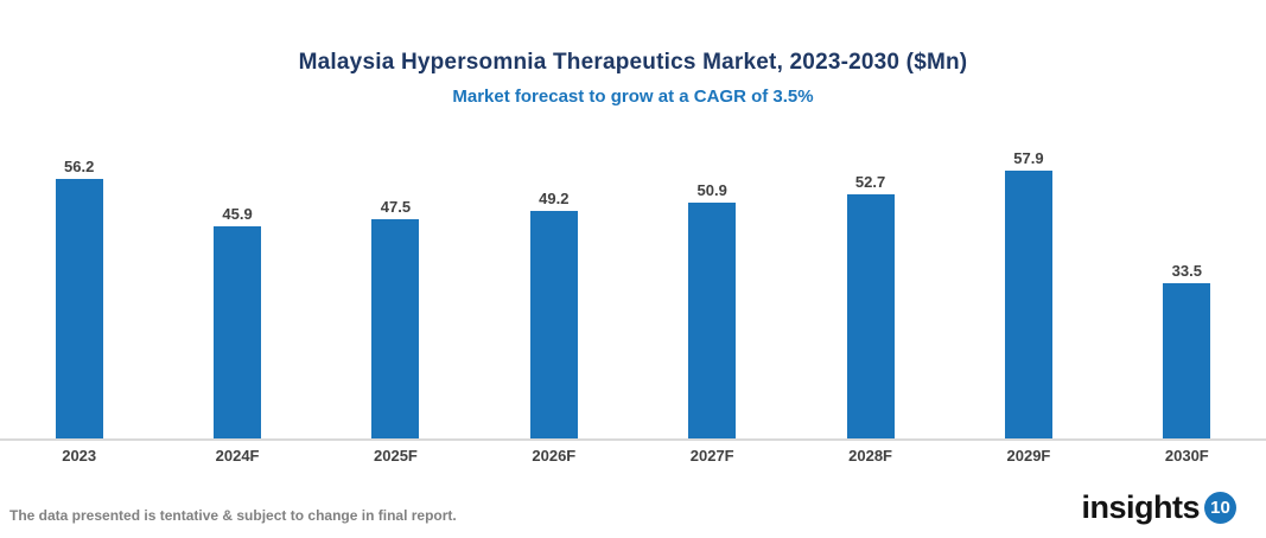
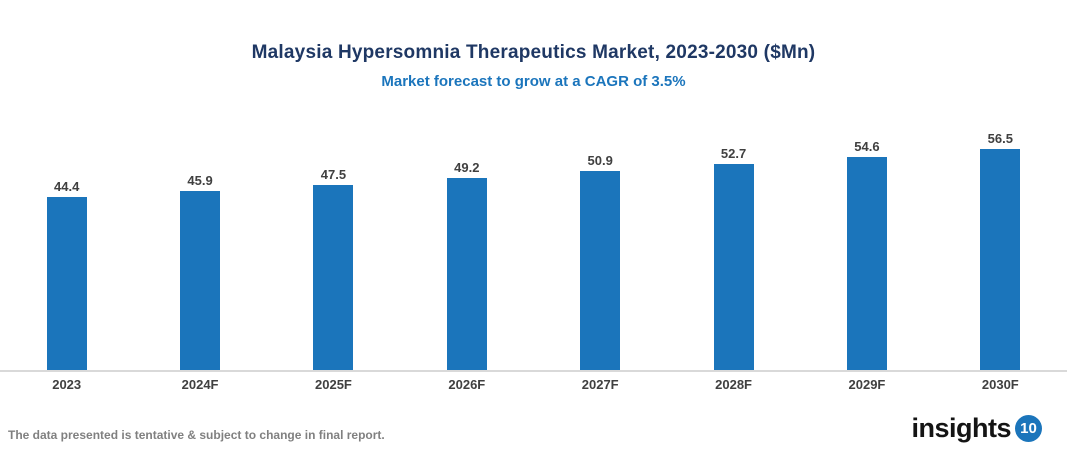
2023: 56.2 -> 44.4
2029F: 57.9 -> 54.6
2030F: 33.5 -> 56.5
